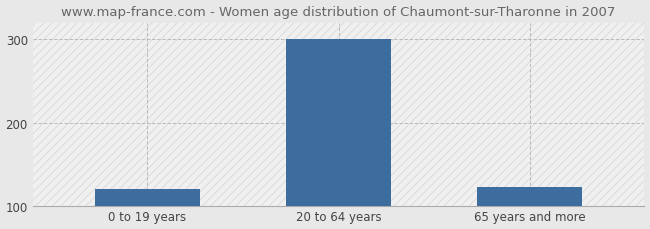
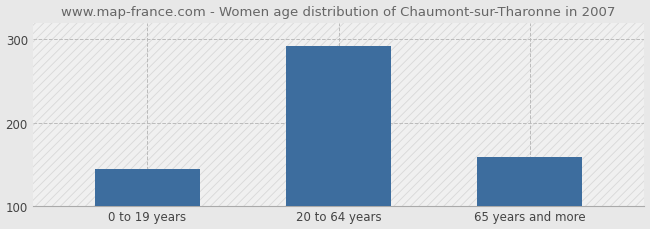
0 to 19 years: 120 -> 144
20 to 64 years: 300 -> 292
65 years and more: 122 -> 158
